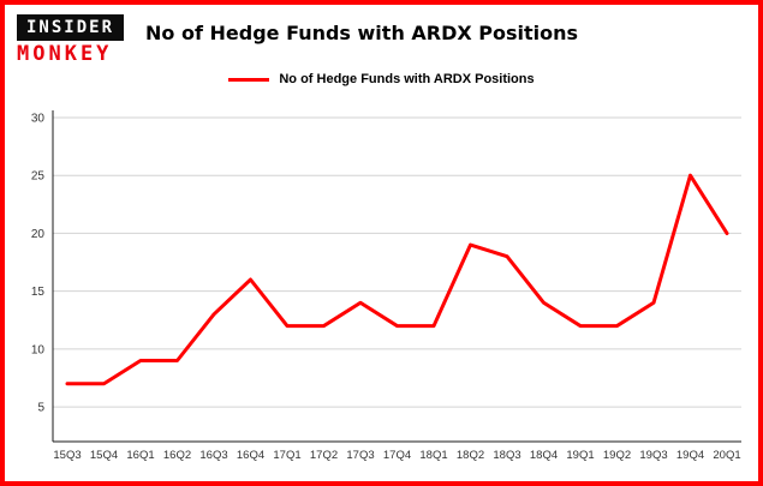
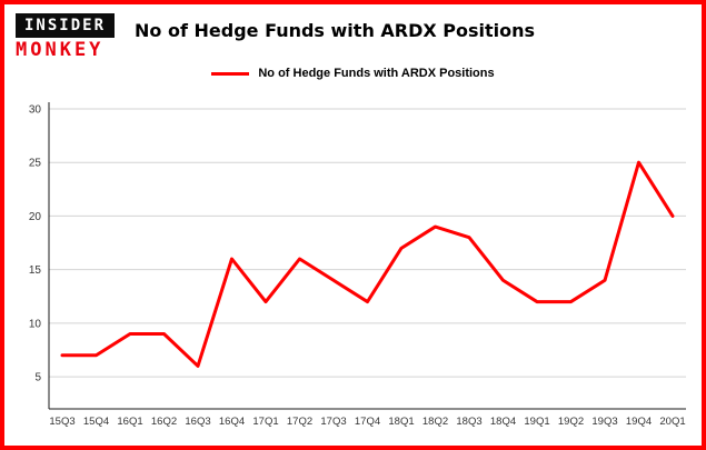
16Q3: 13 -> 6
17Q2: 12 -> 16
18Q1: 12 -> 17
